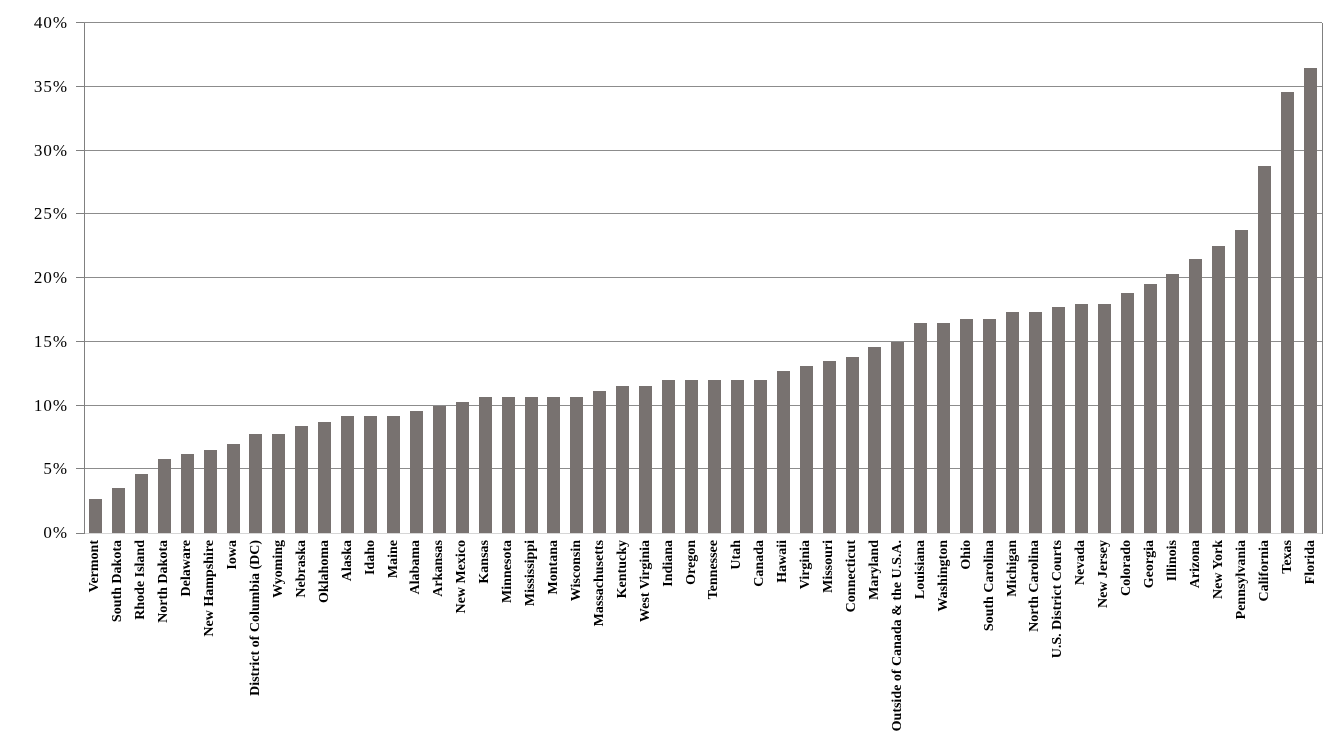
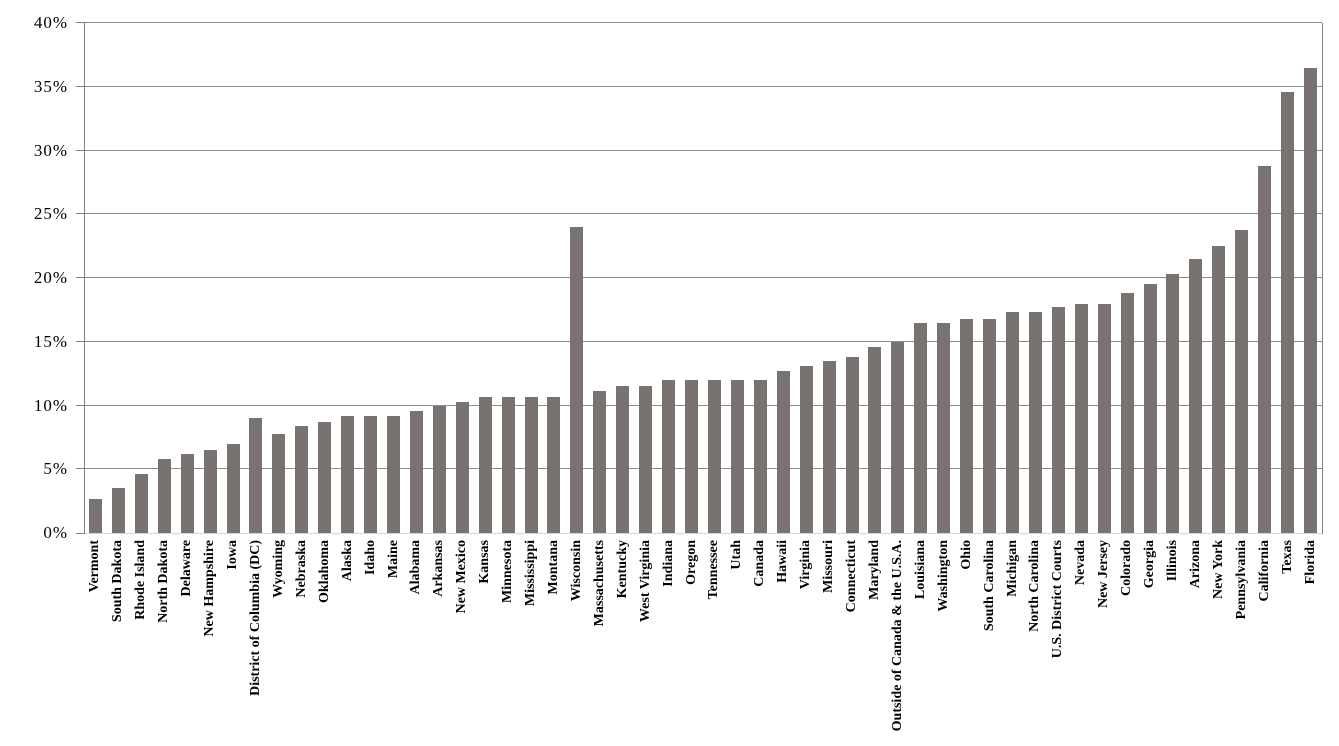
District of Columbia (DC): 7.8% -> 9.0%
Wisconsin: 10.7% -> 24.0%
